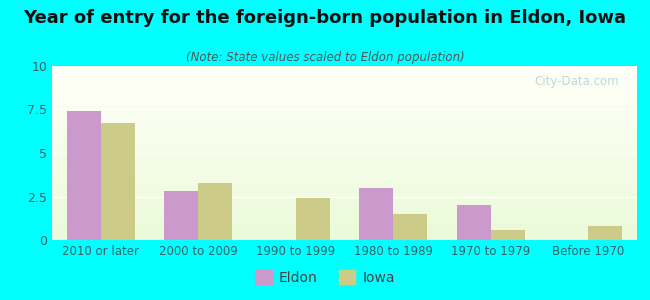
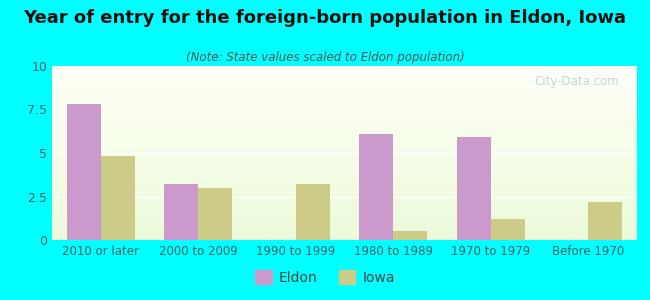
Eldon/2010 or later: 7.4 -> 7.8
Iowa/2010 or later: 6.7 -> 4.8
Eldon/2000 to 2009: 2.8 -> 3.2
Iowa/2000 to 2009: 3.3 -> 3.0
Iowa/1990 to 1999: 2.4 -> 3.2
Eldon/1980 to 1989: 3.0 -> 6.1
Iowa/1980 to 1989: 1.5 -> 0.5
Eldon/1970 to 1979: 2.0 -> 5.9
Iowa/1970 to 1979: 0.6 -> 1.2
Iowa/Before 1970: 0.8 -> 2.2
